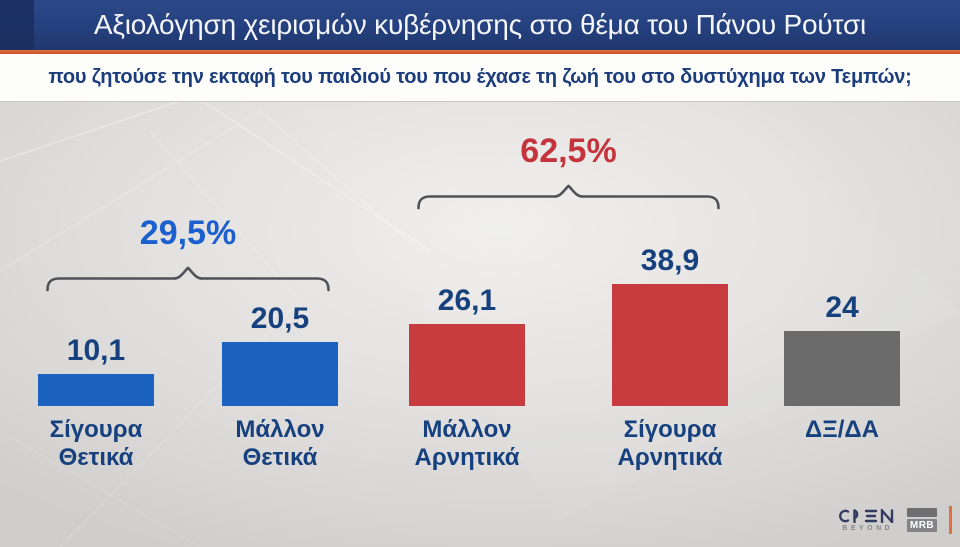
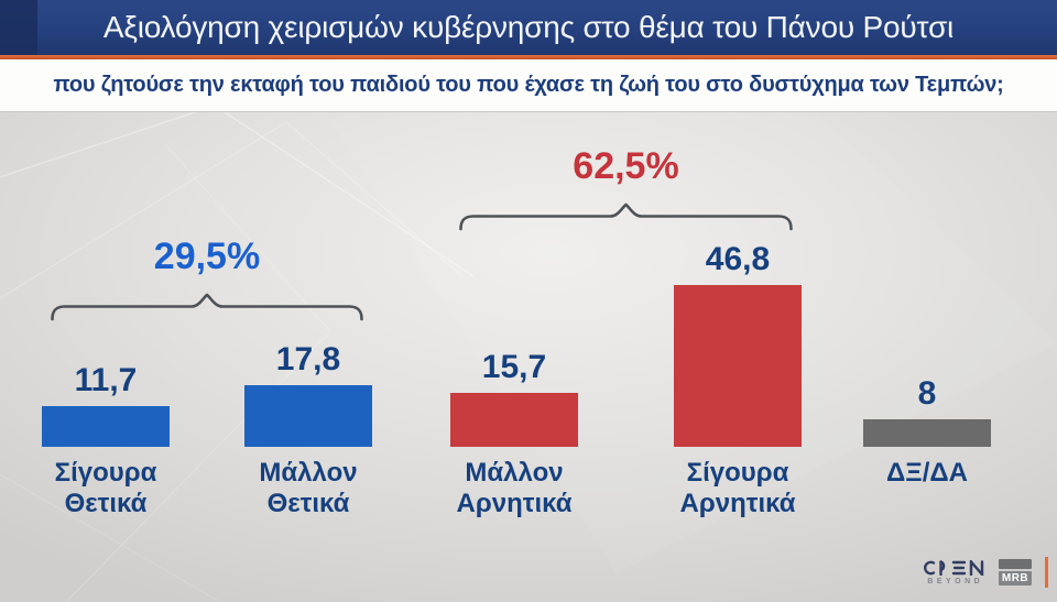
Σίγουρα Θετικά: 10,1 -> 11,7
Μάλλον Θετικά: 20,5 -> 17,8
Μάλλον Αρνητικά: 26,1 -> 15,7
Σίγουρα Αρνητικά: 38,9 -> 46,8
ΔΞ/ΔΑ: 24 -> 8
